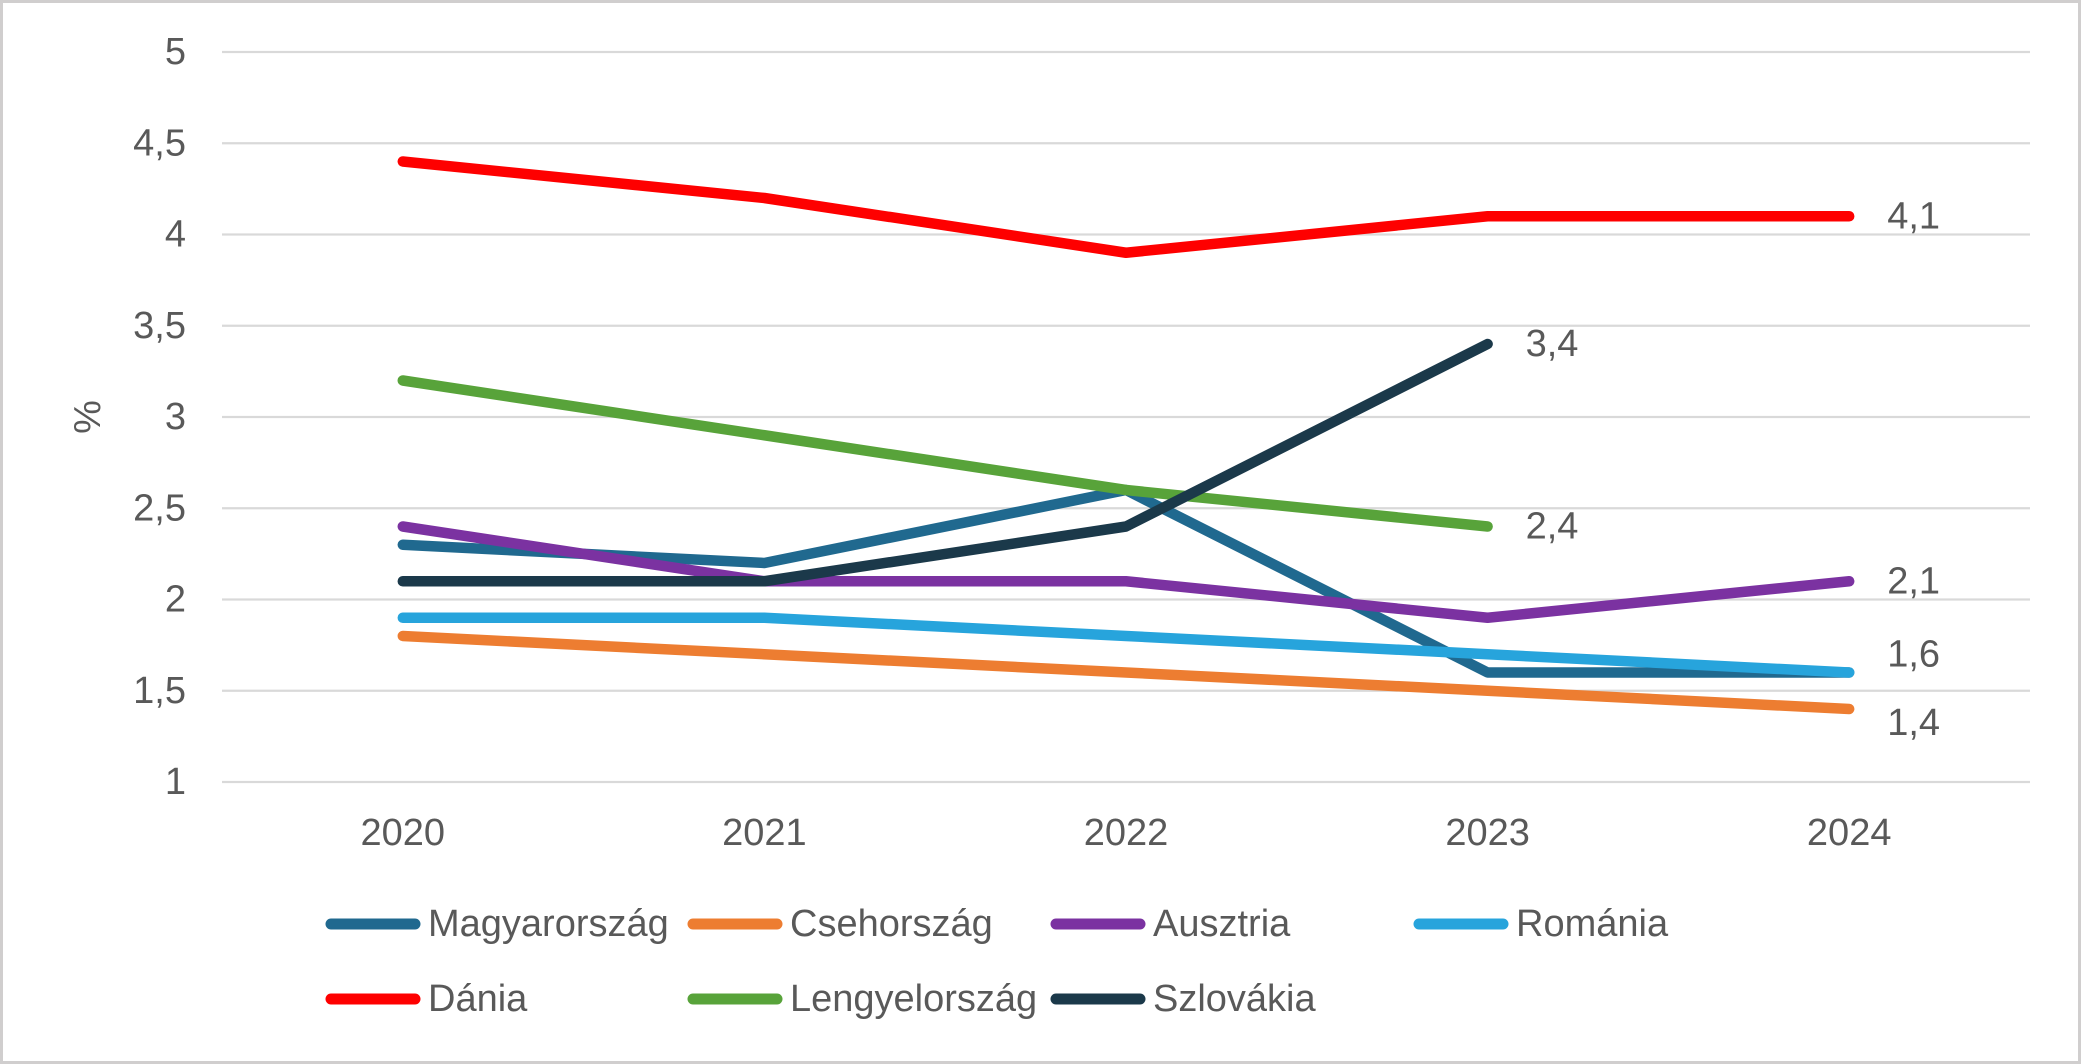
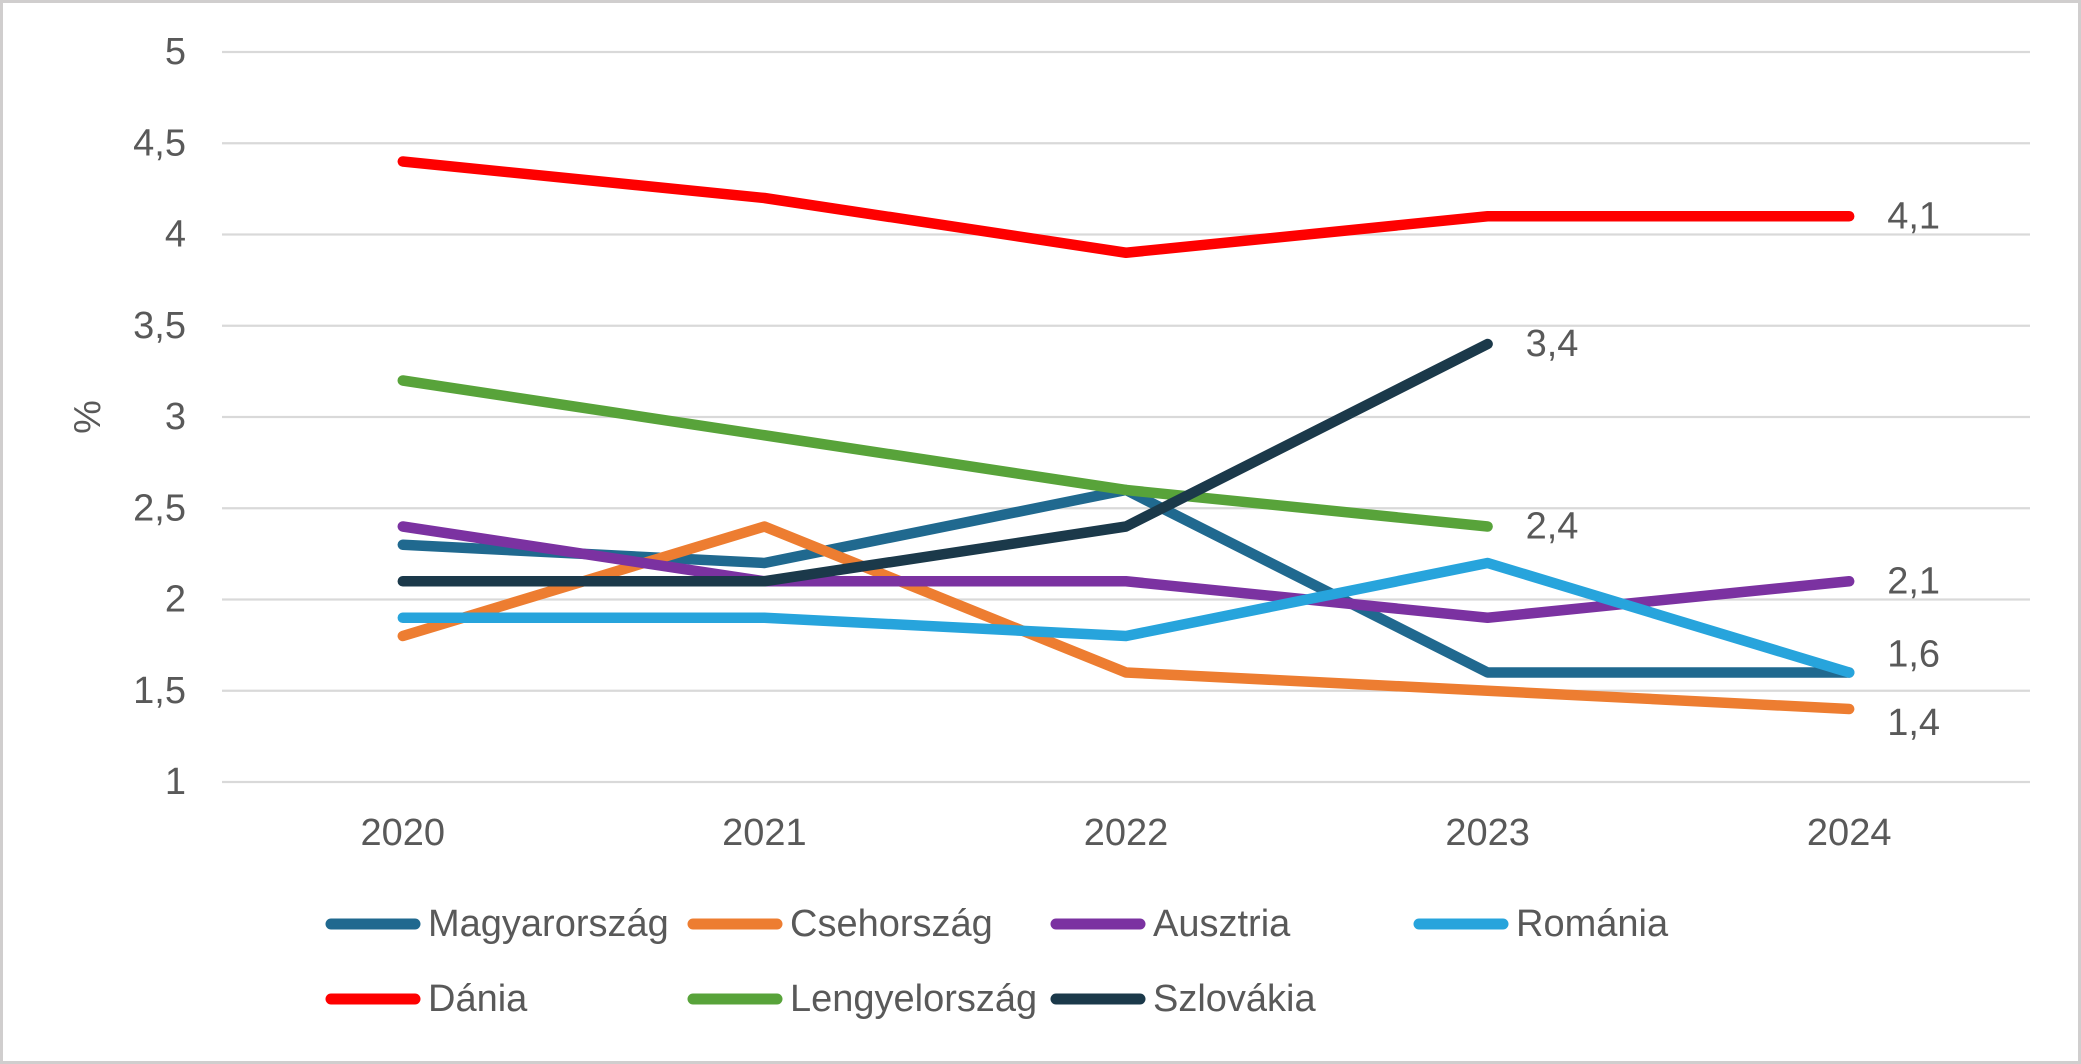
Csehország/2021: 1.7 -> 2.4
Románia/2023: 1.7 -> 2.2
